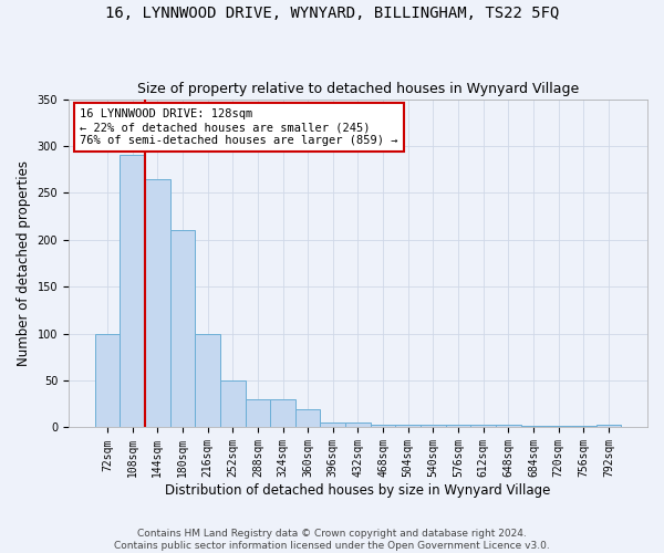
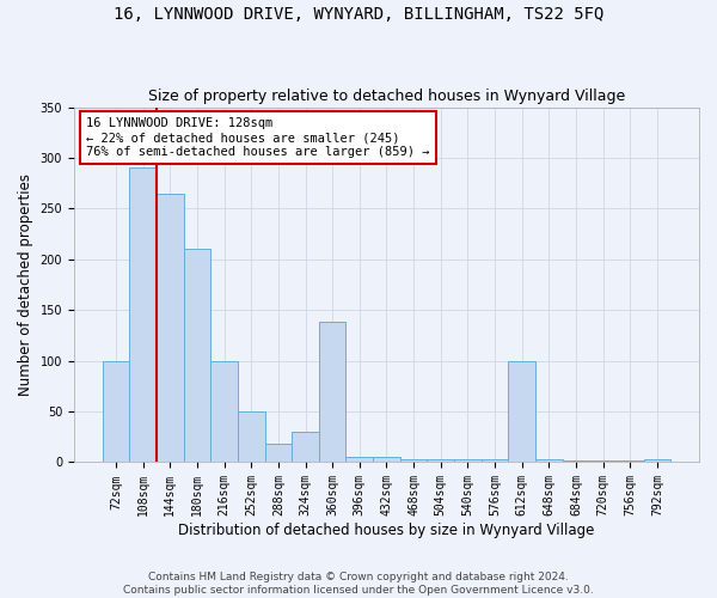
288sqm: 30 -> 18
360sqm: 20 -> 138
612sqm: 3 -> 100
